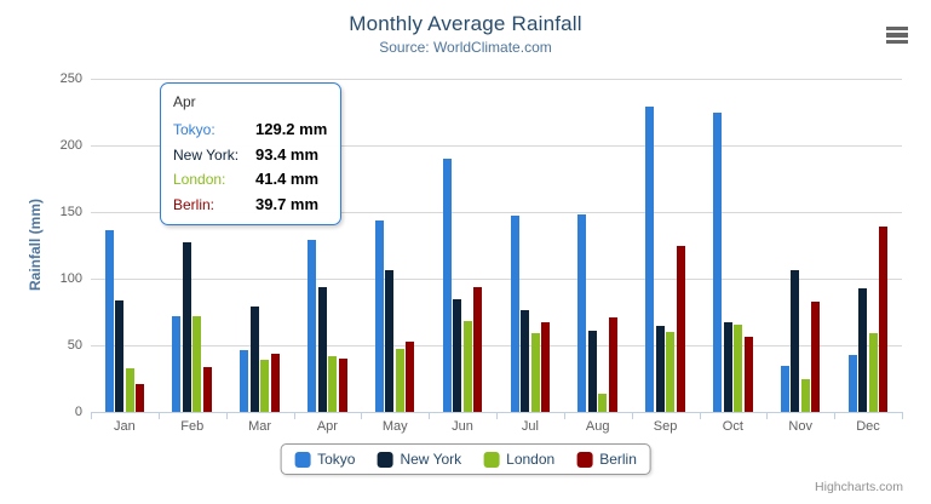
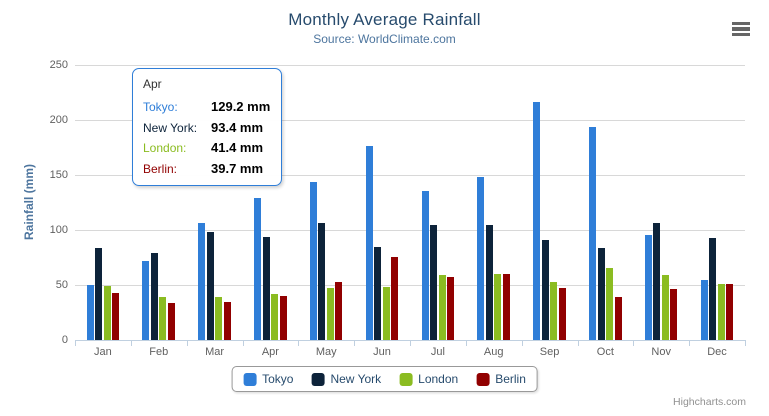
Tokyo/Jan: 136 -> 50
London/Jan: 33 -> 49
Berlin/Jan: 21 -> 42
New York/Feb: 127 -> 79
London/Feb: 72 -> 39
Tokyo/Mar: 46 -> 106
New York/Mar: 79 -> 98
Berlin/Mar: 44 -> 34
Tokyo/Jun: 190 -> 176
London/Jun: 68 -> 48
Berlin/Jun: 94 -> 76
Tokyo/Jul: 147 -> 136
New York/Jul: 76 -> 105
Berlin/Jul: 67 -> 57
New York/Aug: 61 -> 104
London/Aug: 14 -> 60
Berlin/Aug: 71 -> 60
Tokyo/Sep: 229 -> 216
New York/Sep: 65 -> 91
London/Sep: 60 -> 52
Berlin/Sep: 125 -> 48
Tokyo/Oct: 225 -> 194
New York/Oct: 67 -> 84
Berlin/Oct: 56 -> 39
Tokyo/Nov: 35 -> 96
London/Nov: 25 -> 59
Berlin/Nov: 83 -> 47
Tokyo/Dec: 43 -> 54
London/Dec: 59 -> 51
Berlin/Dec: 139 -> 51
